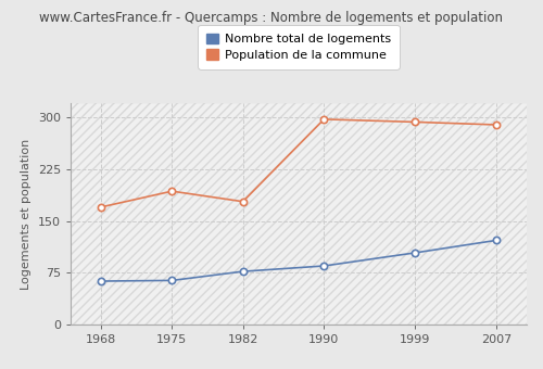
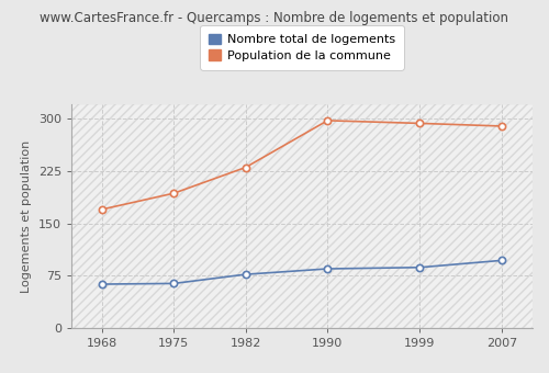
Population de la commune/1982: 178 -> 230
Nombre total de logements/1999: 104 -> 87
Nombre total de logements/2007: 122 -> 97
